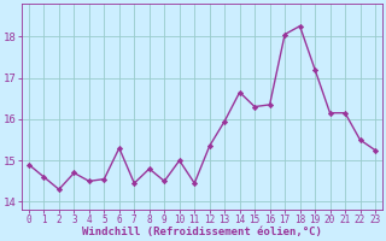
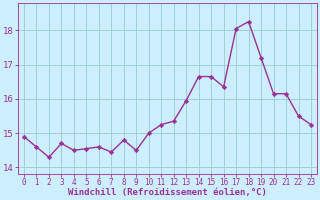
6: 15.30 -> 14.60
11: 14.45 -> 15.25
15: 16.30 -> 16.65
